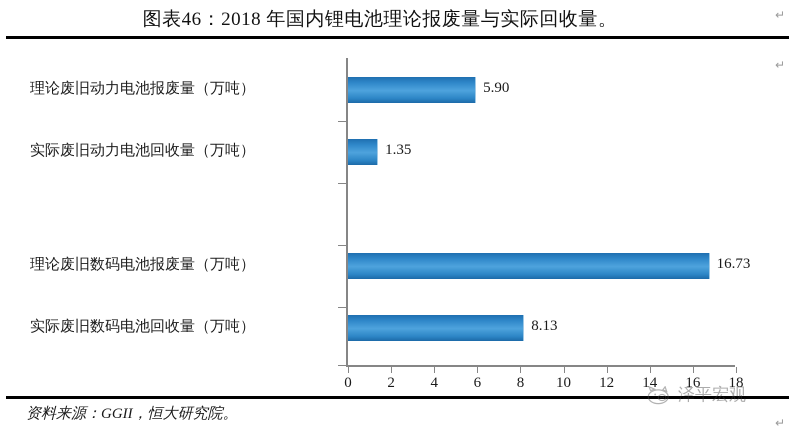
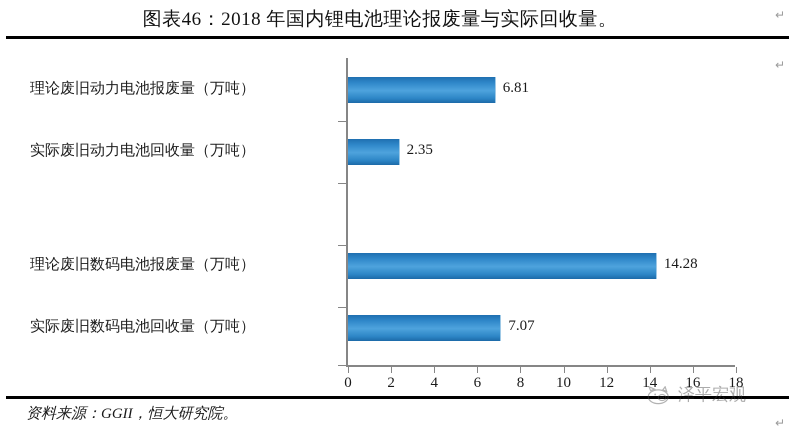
理论废旧动力电池报废量（万吨）: 5.90 -> 6.81
实际废旧动力电池回收量（万吨）: 1.35 -> 2.35
理论废旧数码电池报废量（万吨）: 16.73 -> 14.28
实际废旧数码电池回收量（万吨）: 8.13 -> 7.07
